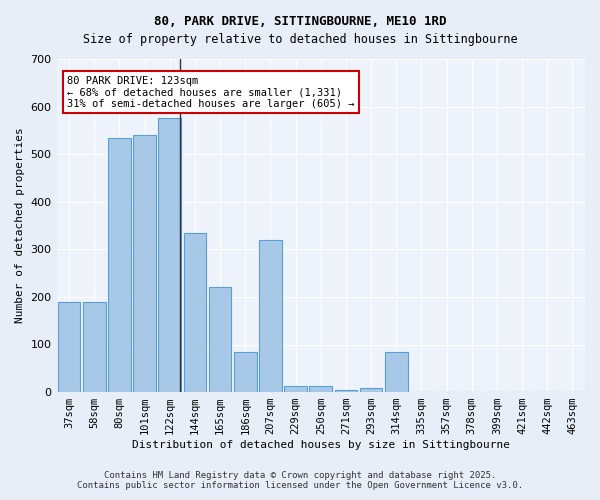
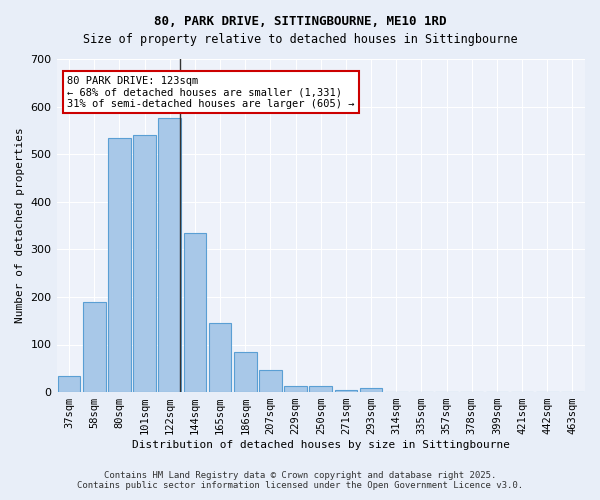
37sqm: 190 -> 33
165sqm: 220 -> 145
207sqm: 320 -> 47
314sqm: 85 -> 1
